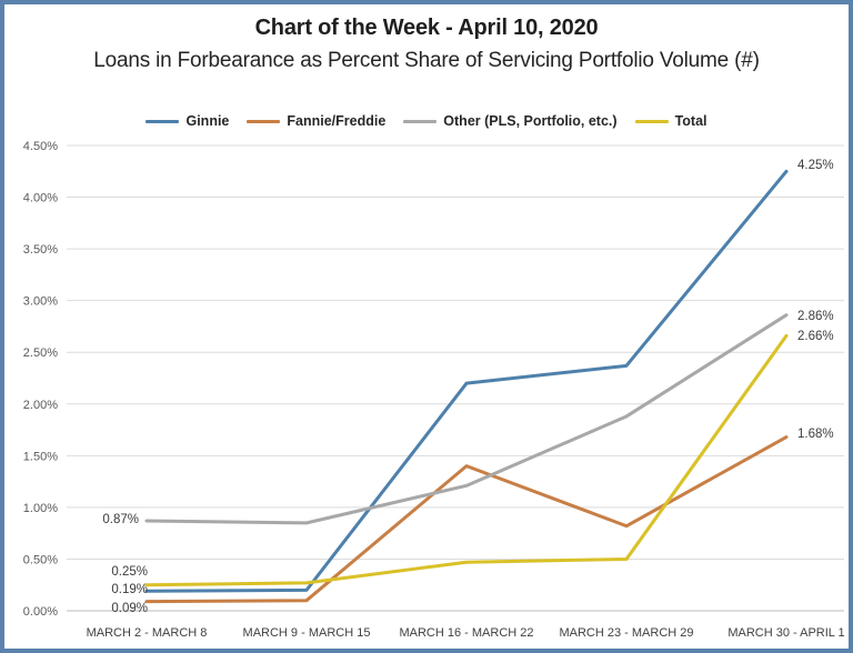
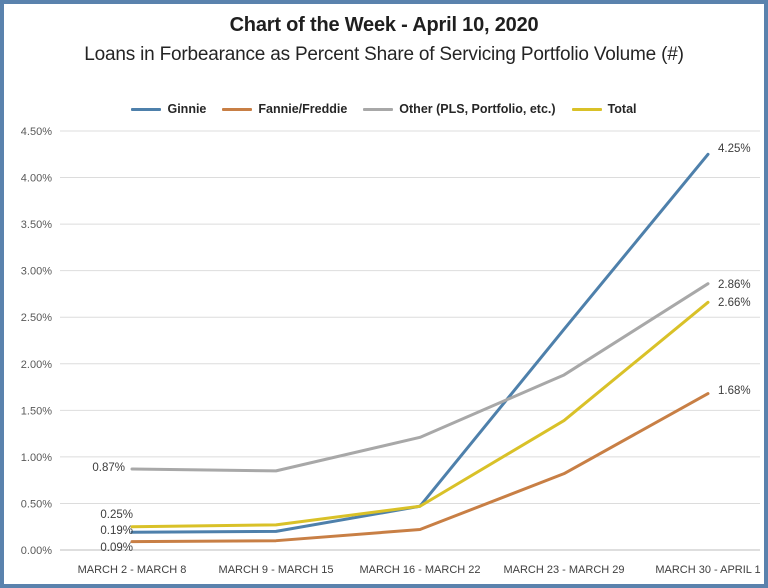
Ginnie/MARCH 16 - MARCH 22: 2.2% -> 0.5%
Fannie/Freddie/MARCH 16 - MARCH 22: 1.4% -> 0.2%
Total/MARCH 23 - MARCH 29: 0.5% -> 1.4%
